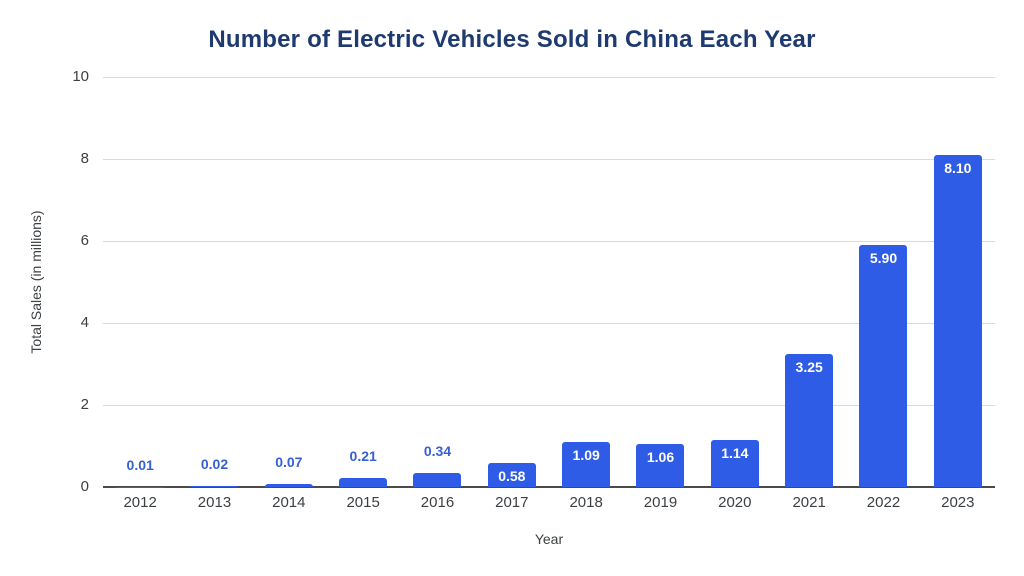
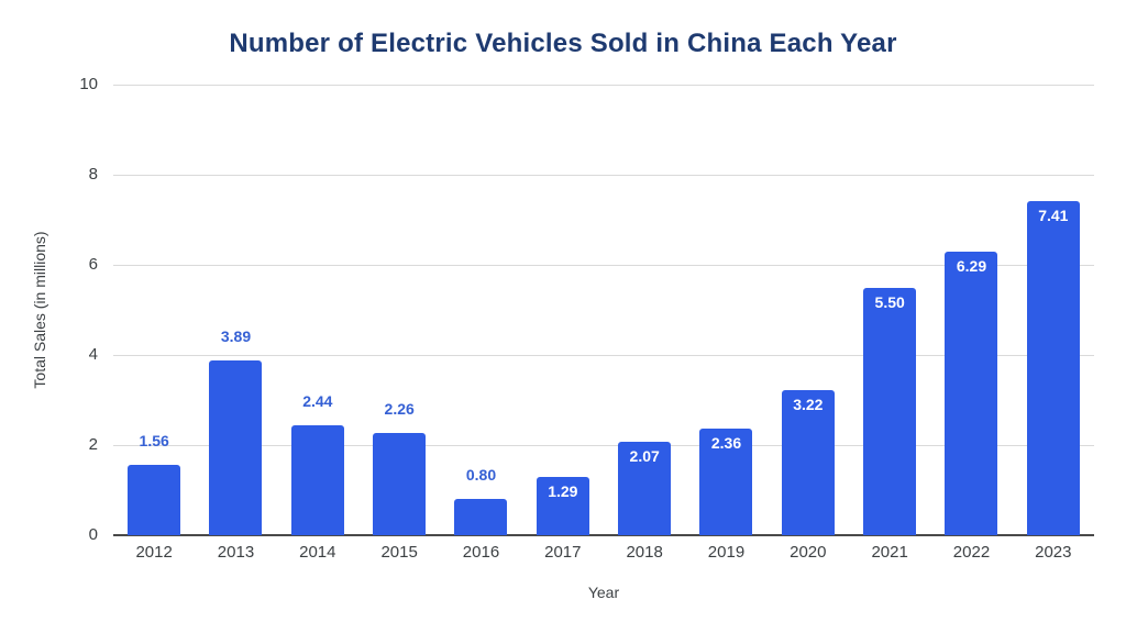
2012: 0.01 -> 1.56
2013: 0.02 -> 3.89
2014: 0.07 -> 2.44
2015: 0.21 -> 2.26
2016: 0.34 -> 0.80
2017: 0.58 -> 1.29
2018: 1.09 -> 2.07
2019: 1.06 -> 2.36
2020: 1.14 -> 3.22
2021: 3.25 -> 5.50
2022: 5.90 -> 6.29
2023: 8.10 -> 7.41
